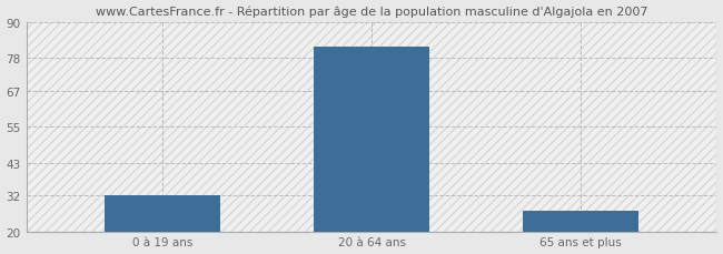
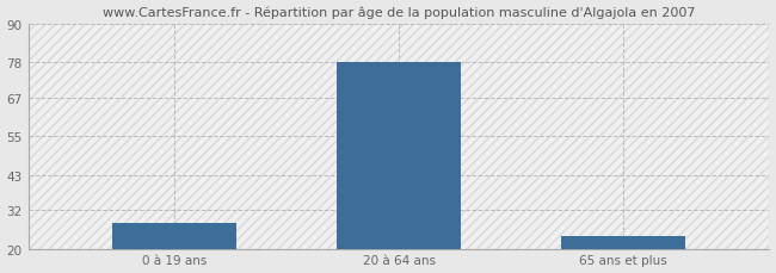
0 à 19 ans: 32 -> 28
20 à 64 ans: 82 -> 78
65 ans et plus: 27 -> 24
